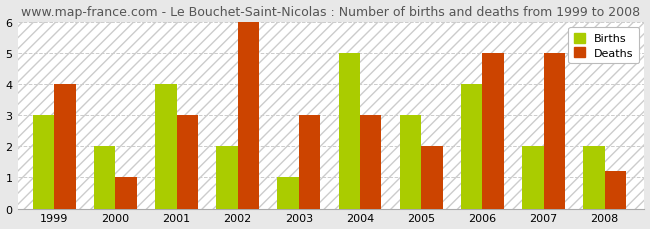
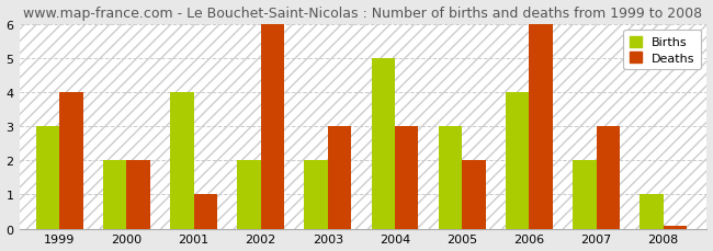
Deaths/2000: 1.00 -> 2.00
Deaths/2001: 3.00 -> 1.00
Births/2003: 1 -> 2
Deaths/2006: 5.00 -> 6.00
Deaths/2007: 5.00 -> 3.00
Births/2008: 2 -> 1
Deaths/2008: 1.20 -> 0.08
